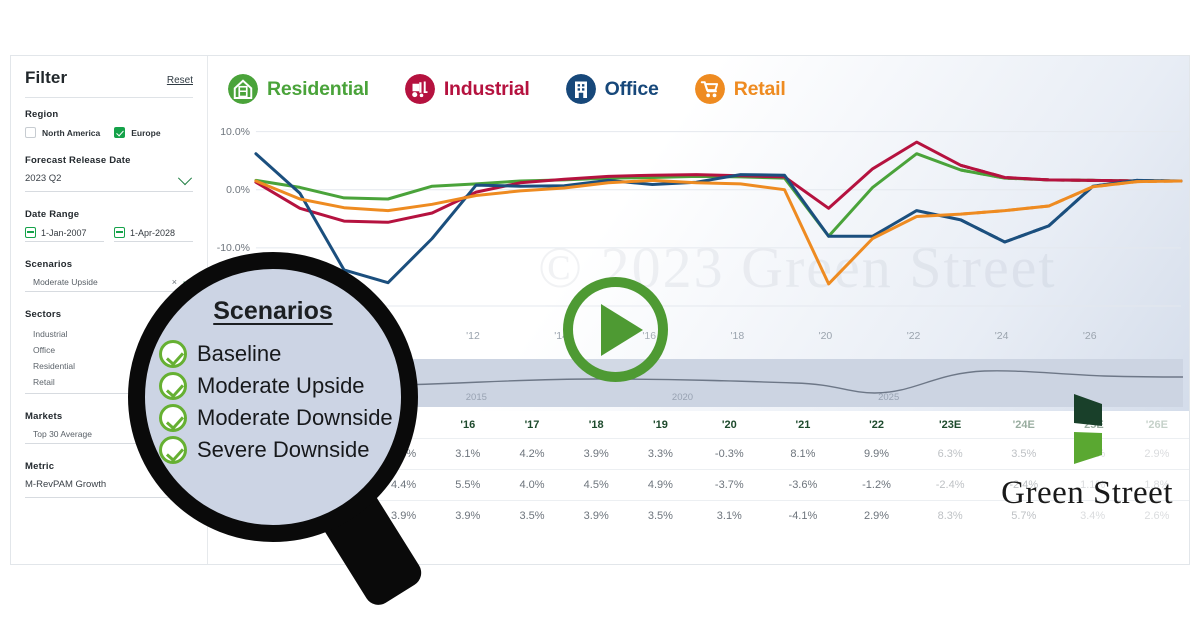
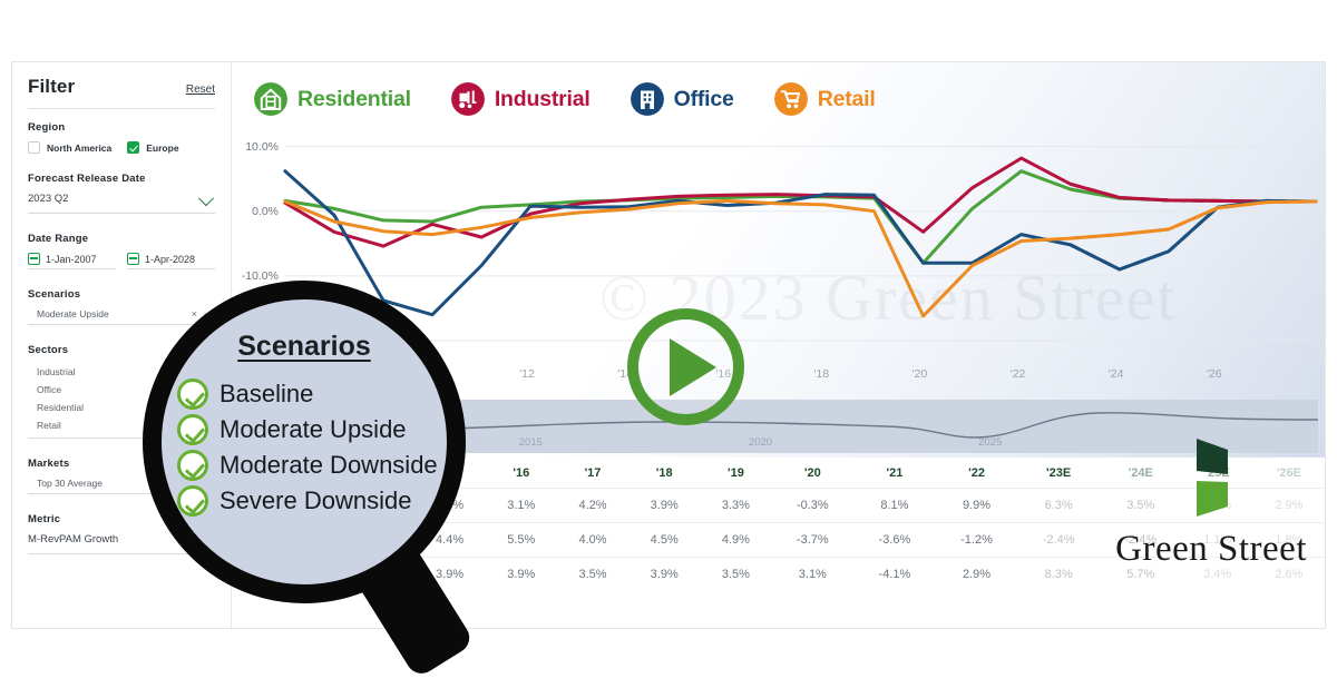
Industrial/2010: -6% -> -2%
